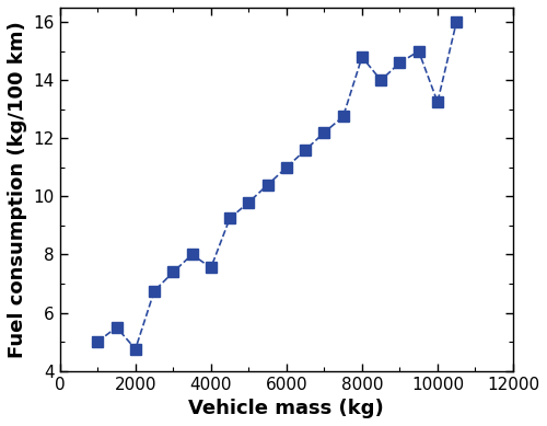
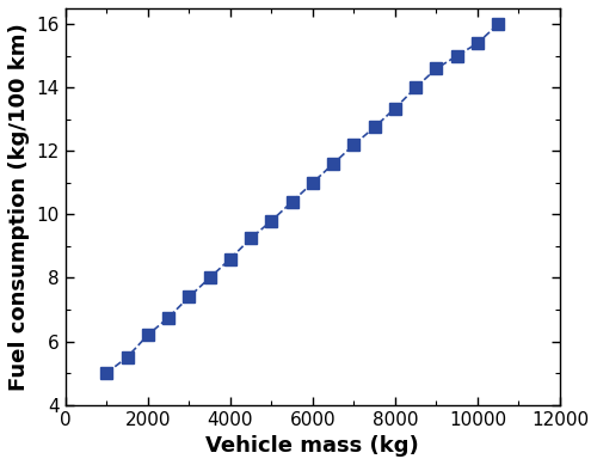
2000: 4.75 -> 6.20
4000: 7.55 -> 8.60
8000: 14.80 -> 13.35
10000: 13.25 -> 15.40
